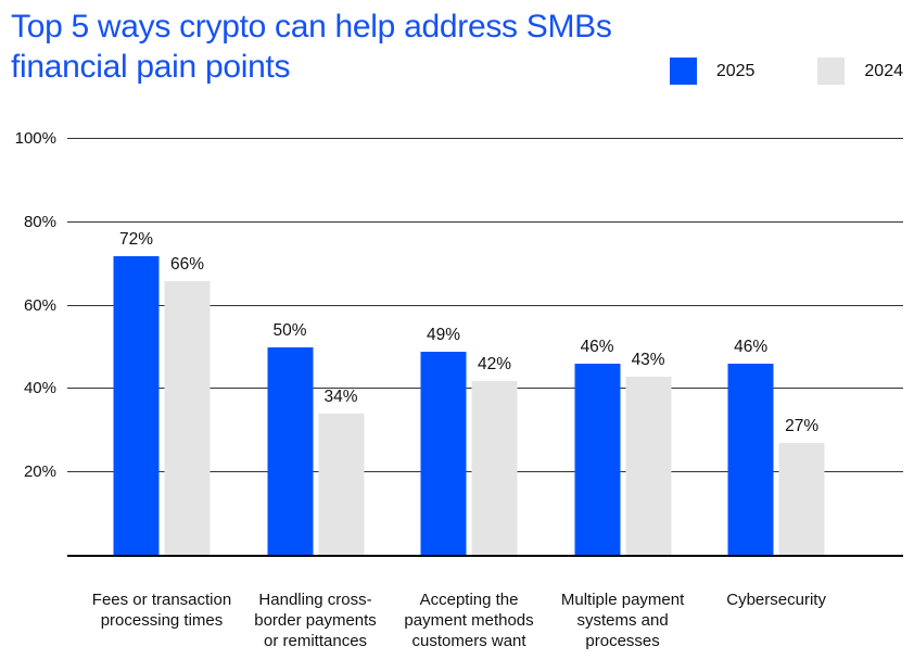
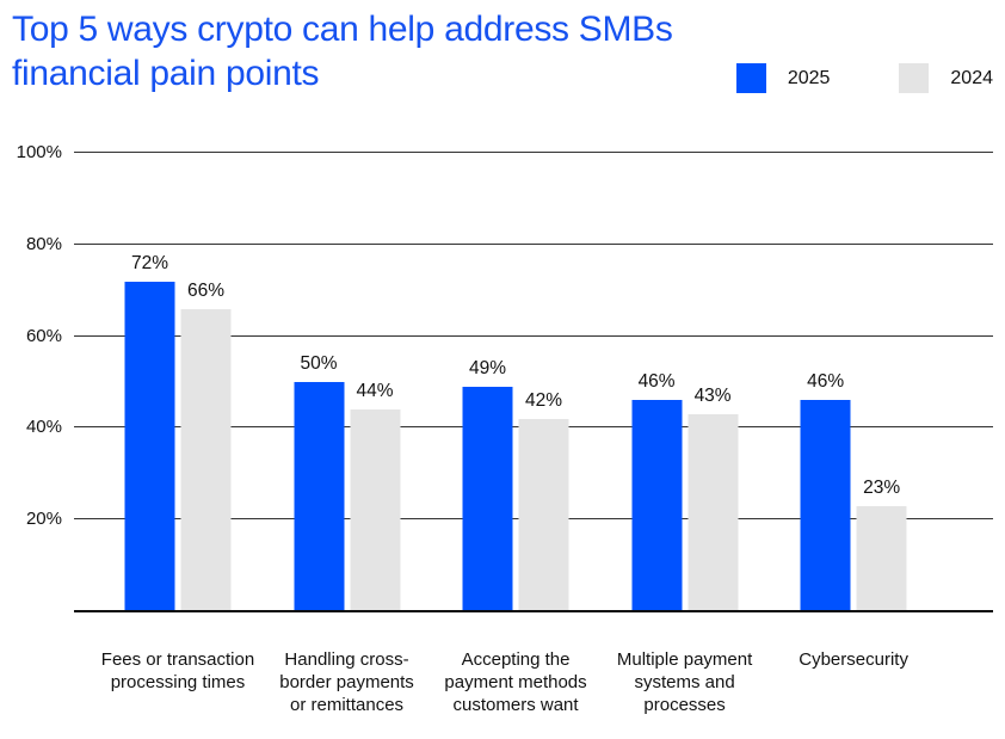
2024/Handling cross-border payments or remittances: 34% -> 44%
2024/Cybersecurity: 27% -> 23%
